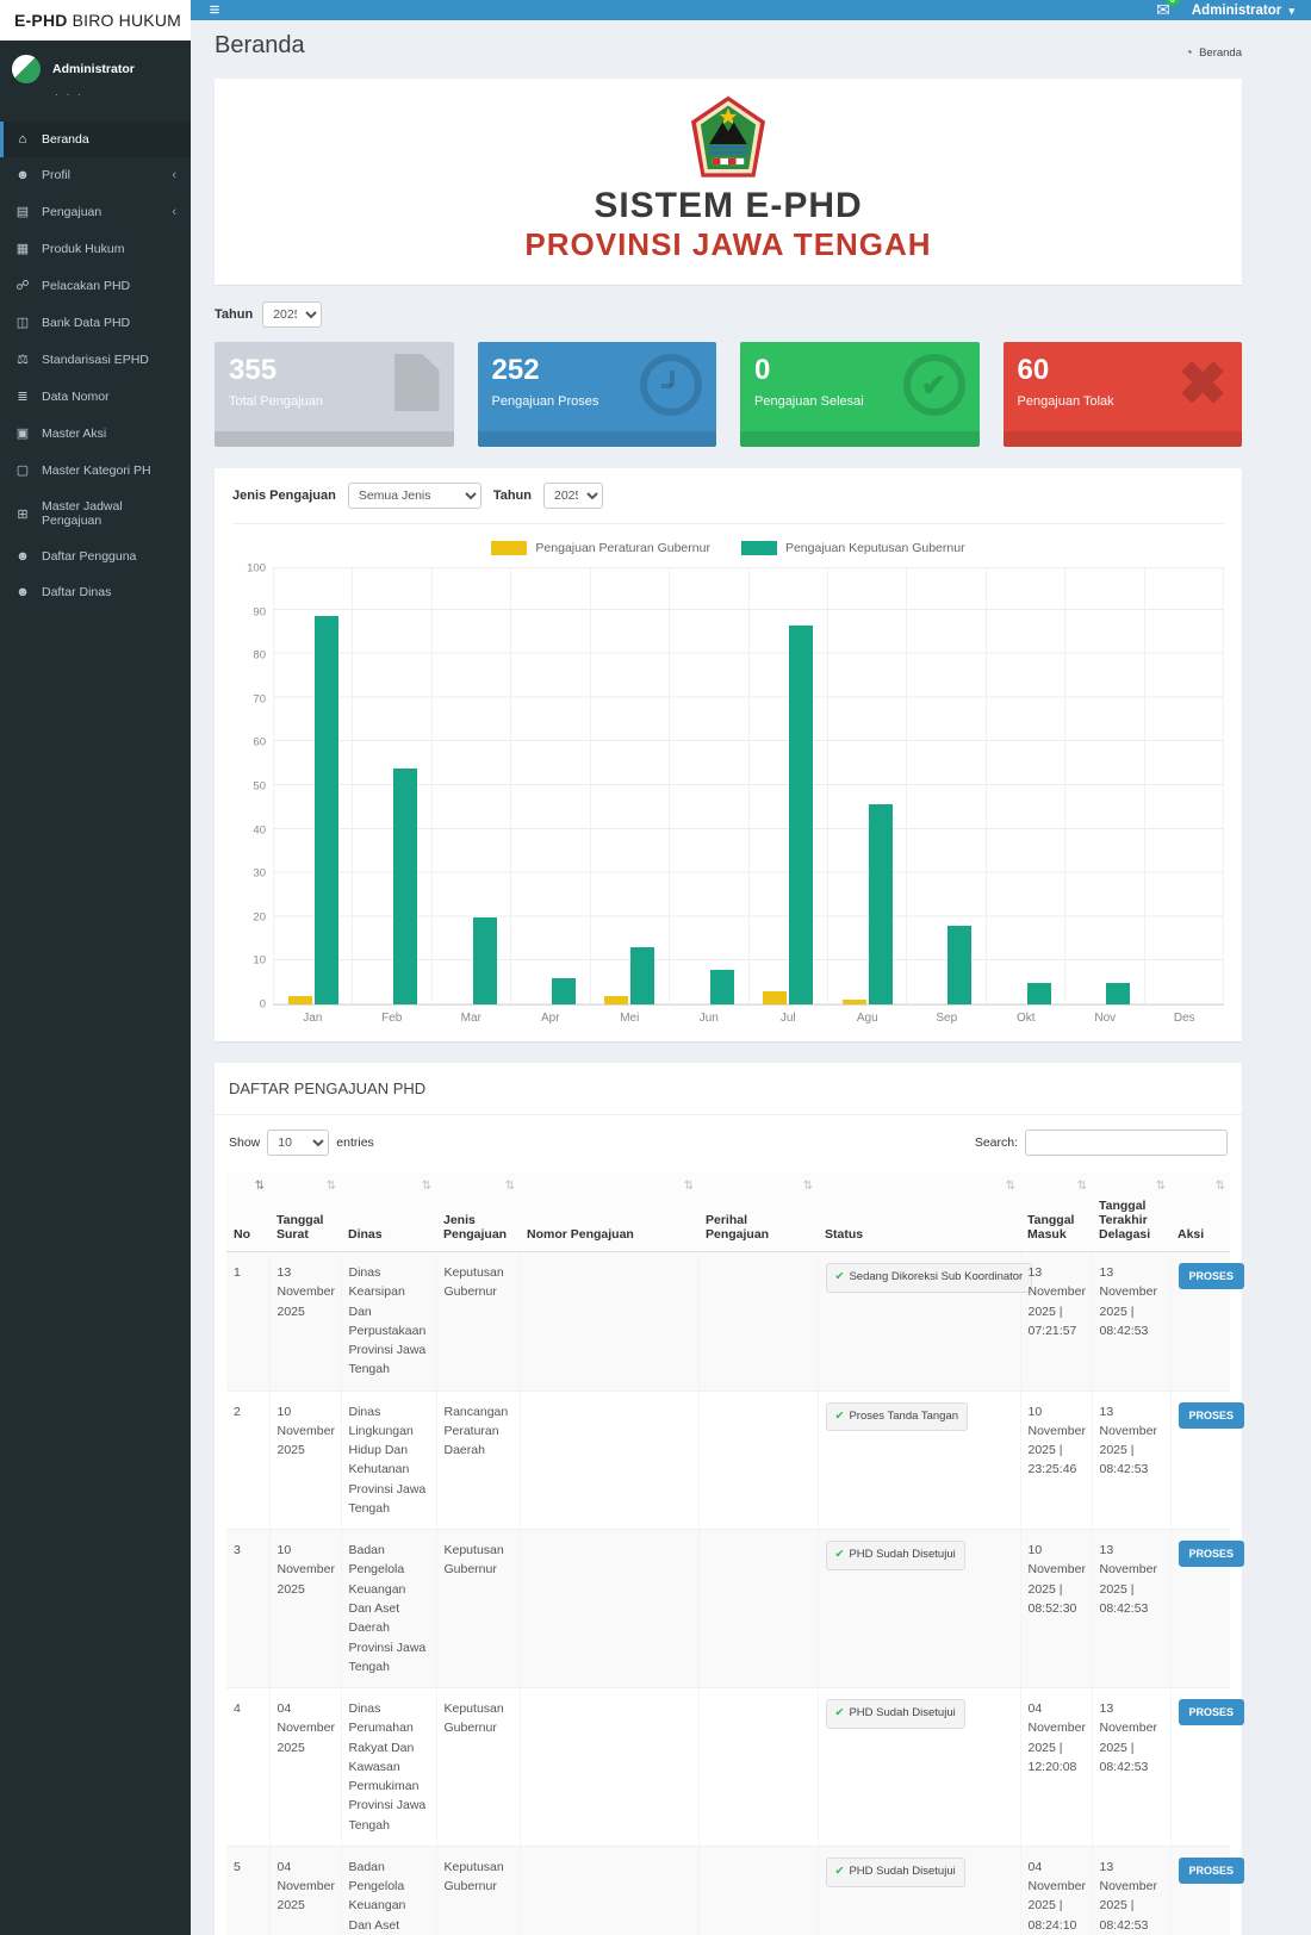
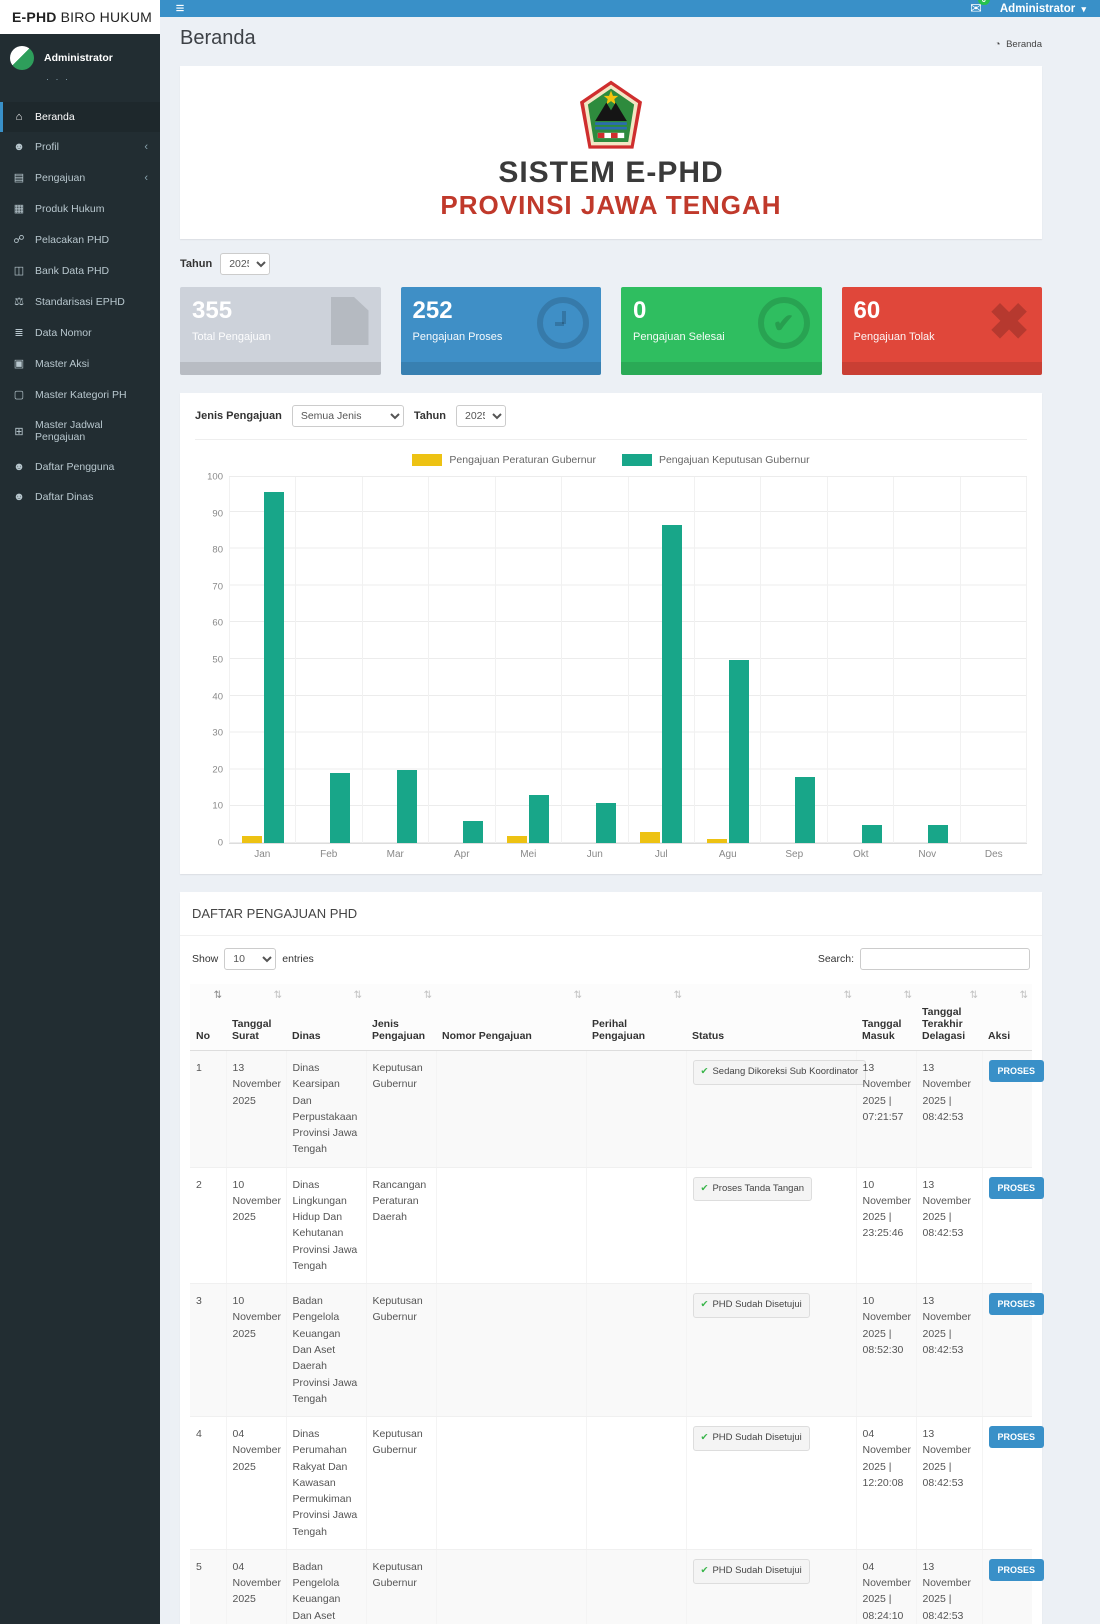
Pengajuan Keputusan Gubernur/Jan: 89 -> 96
Pengajuan Keputusan Gubernur/Feb: 54 -> 19
Pengajuan Keputusan Gubernur/Jun: 8 -> 11
Pengajuan Keputusan Gubernur/Agu: 46 -> 50
